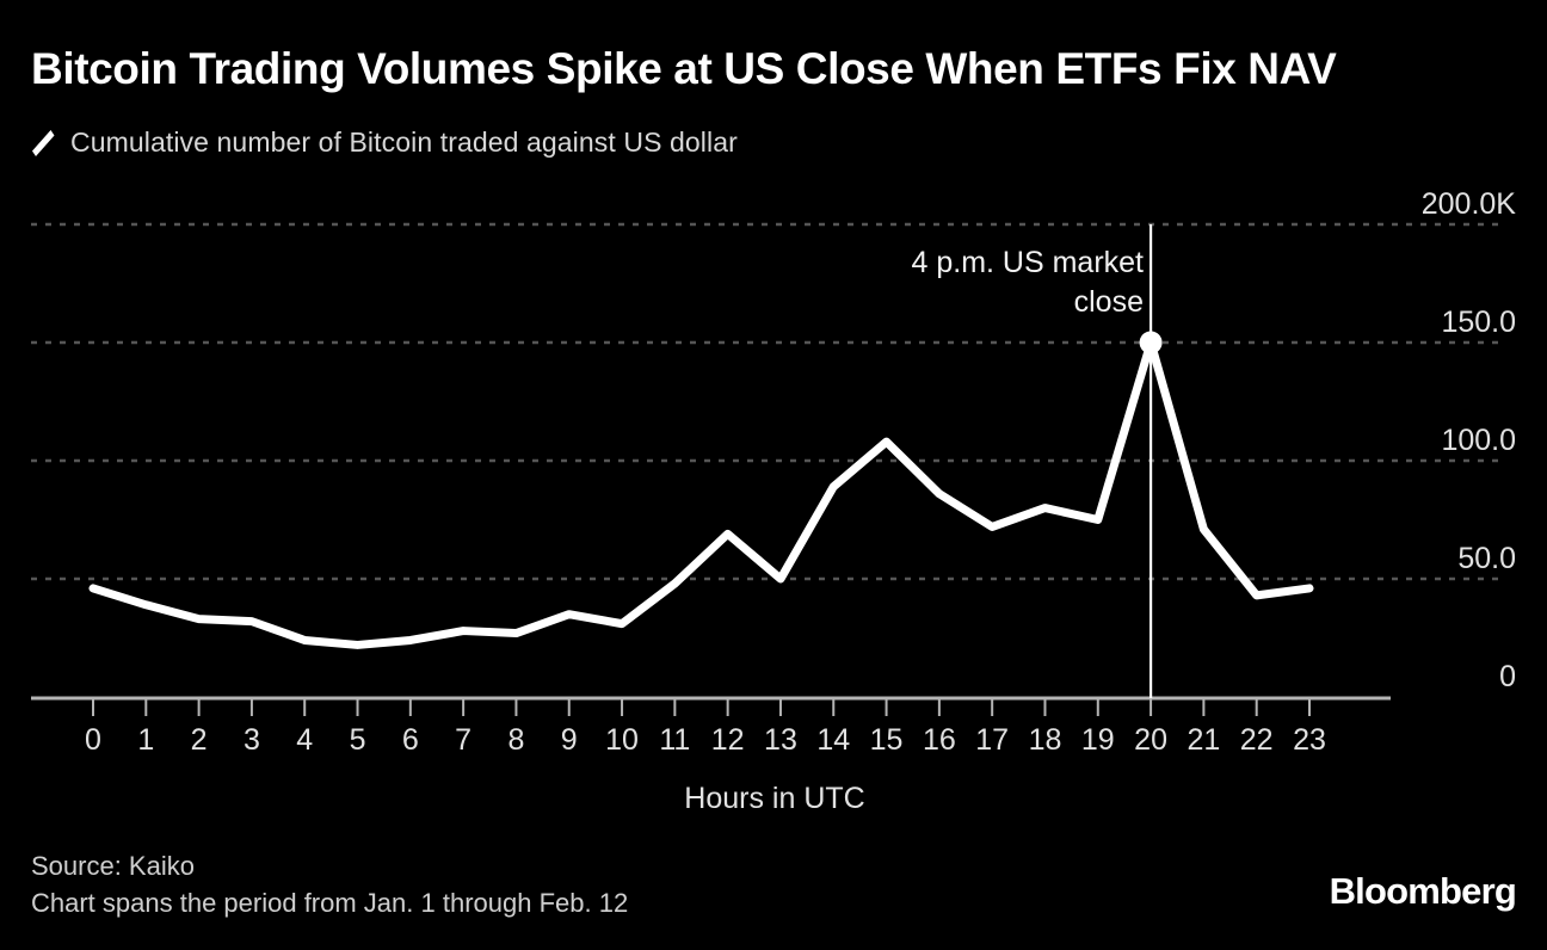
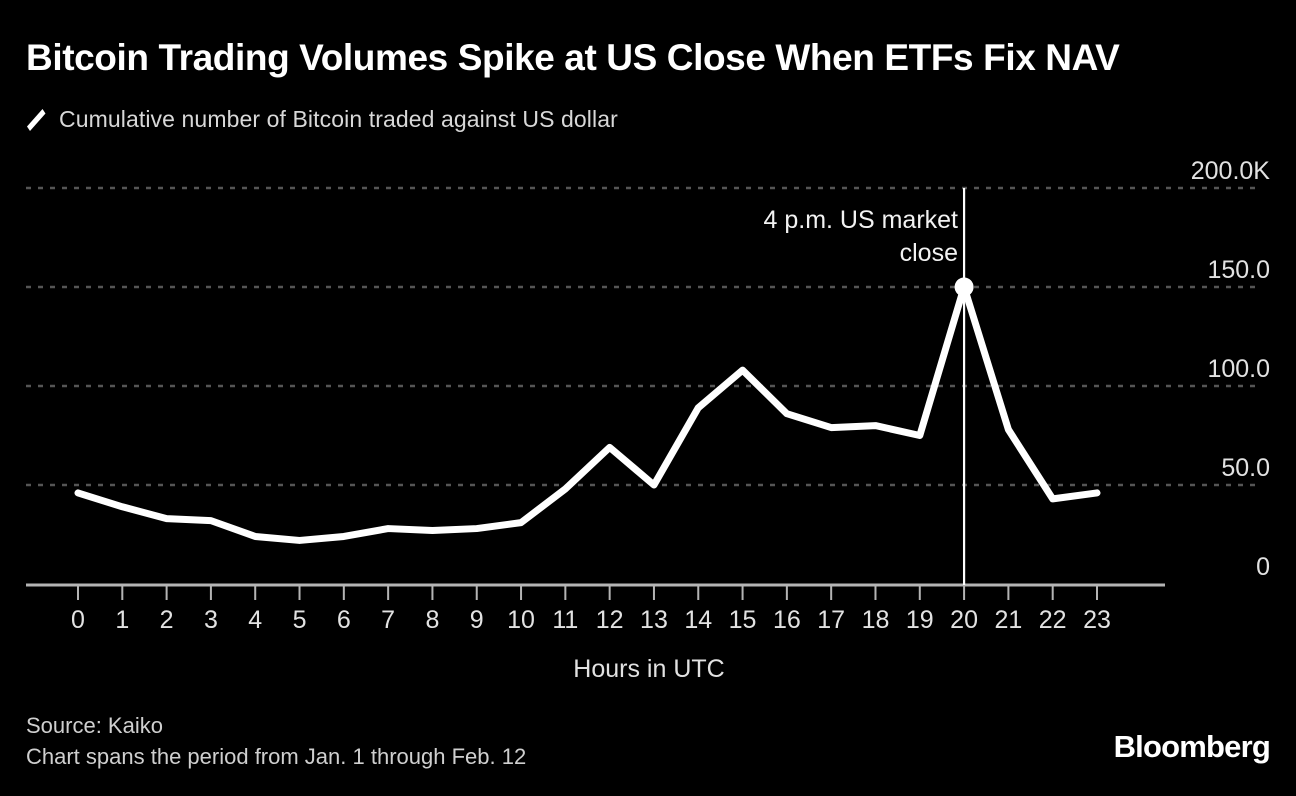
9: 35K -> 28K
17: 72K -> 79K
21: 71K -> 78K
